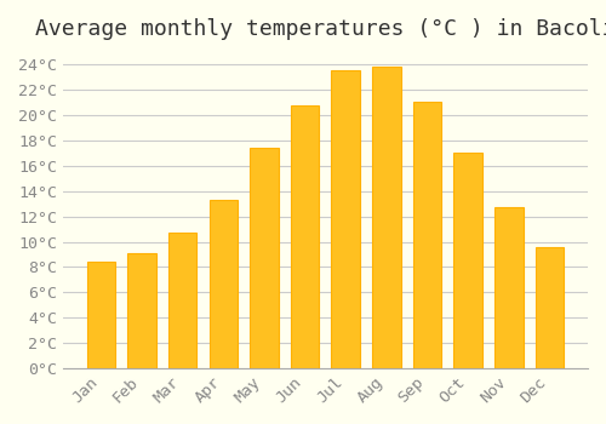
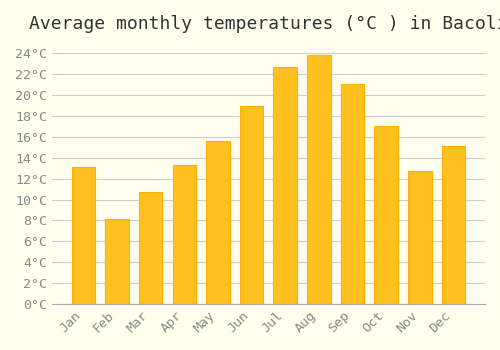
Jan: 8.4°C -> 13.1°C
Feb: 9.1°C -> 8.1°C
May: 17.4°C -> 15.6°C
Jun: 20.8°C -> 19.0°C
Jul: 23.6°C -> 22.7°C
Dec: 9.6°C -> 15.1°C
